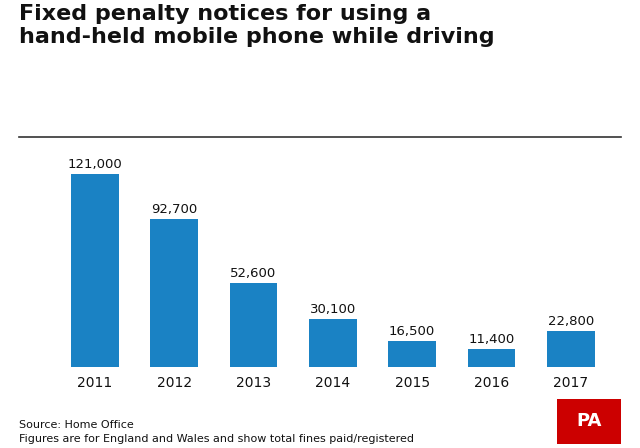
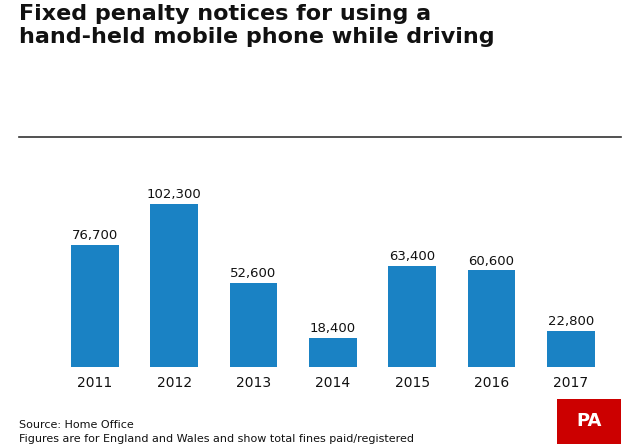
2011: 121,000 -> 76,700
2012: 92,700 -> 102,300
2014: 30,100 -> 18,400
2015: 16,500 -> 63,400
2016: 11,400 -> 60,600
